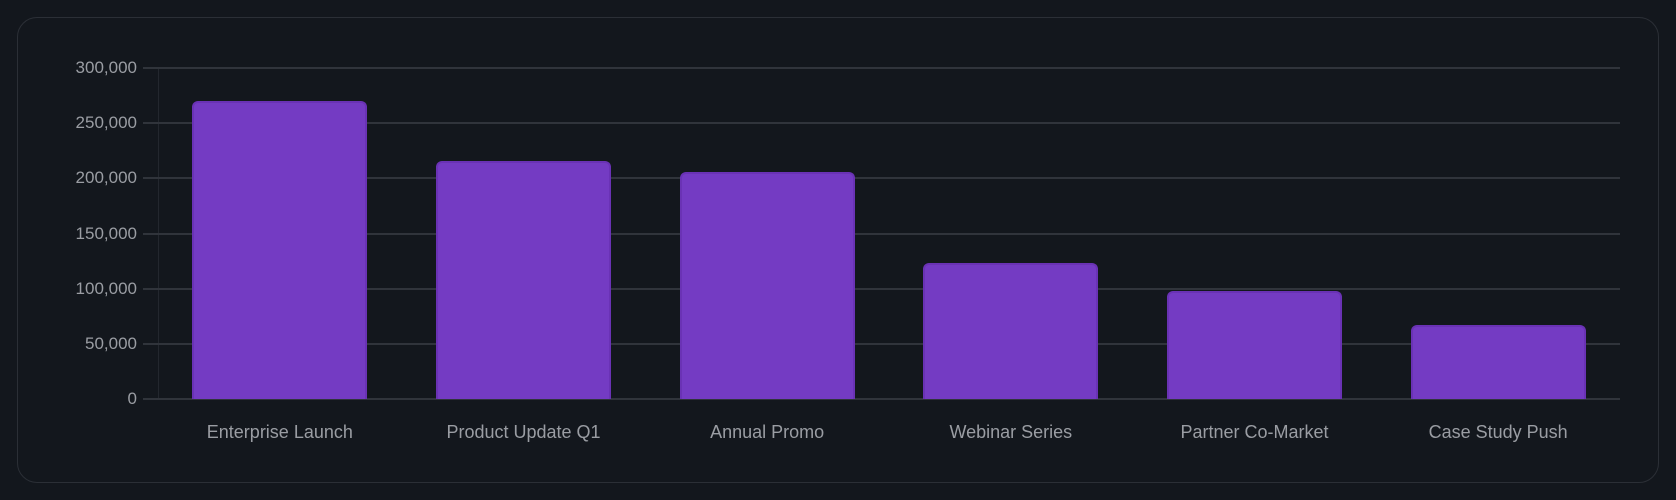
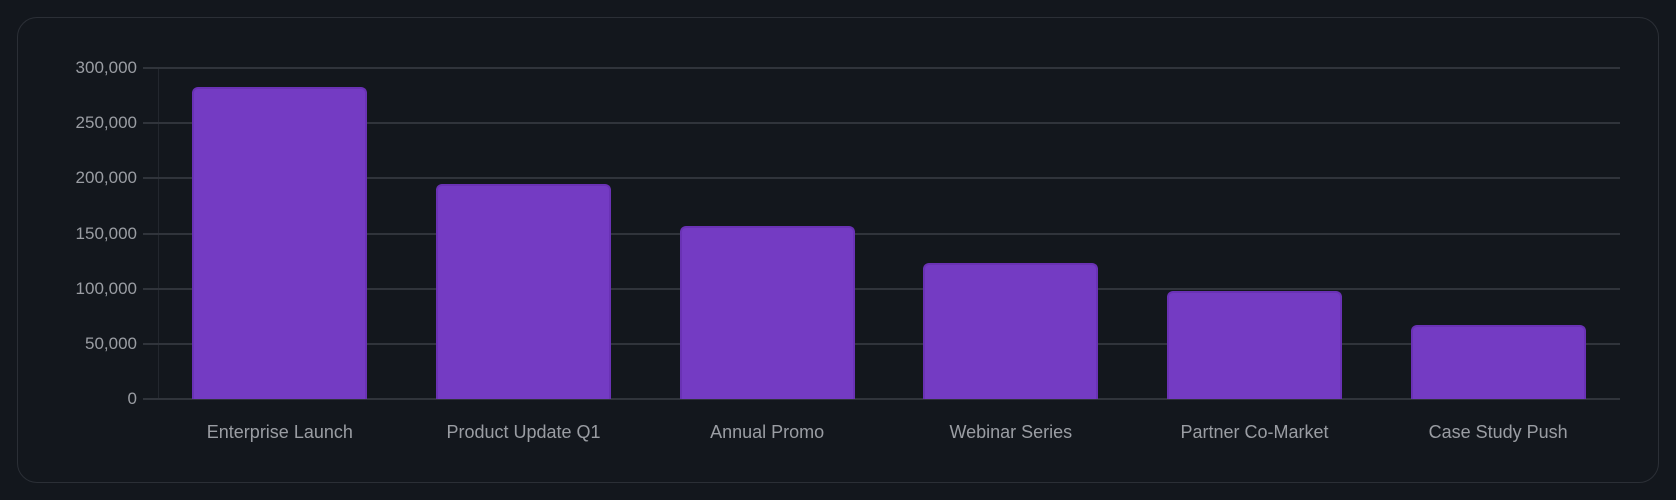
Enterprise Launch: 270000 -> 283000
Product Update Q1: 216000 -> 195000
Annual Promo: 206000 -> 157000
